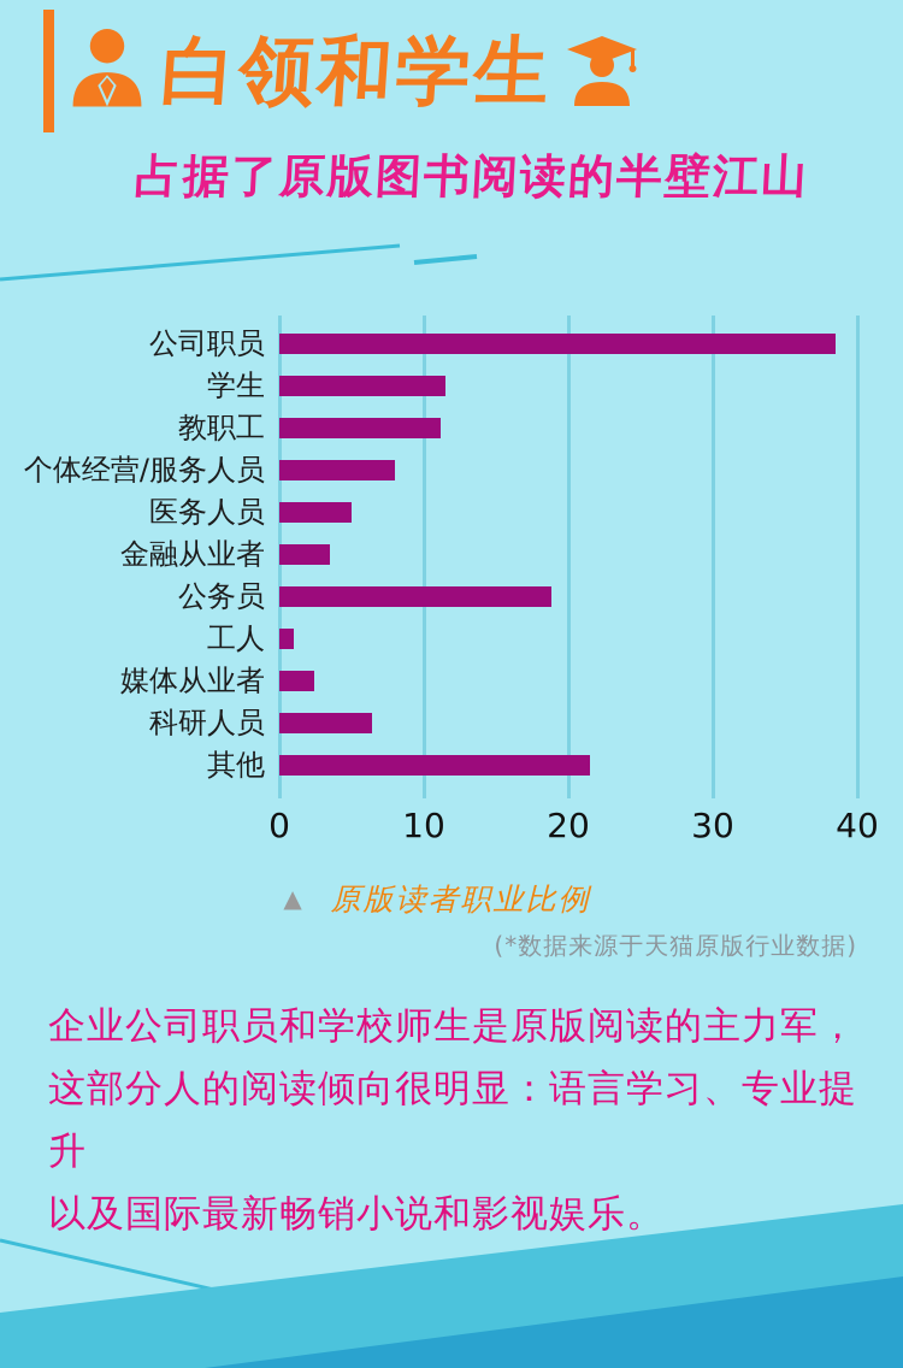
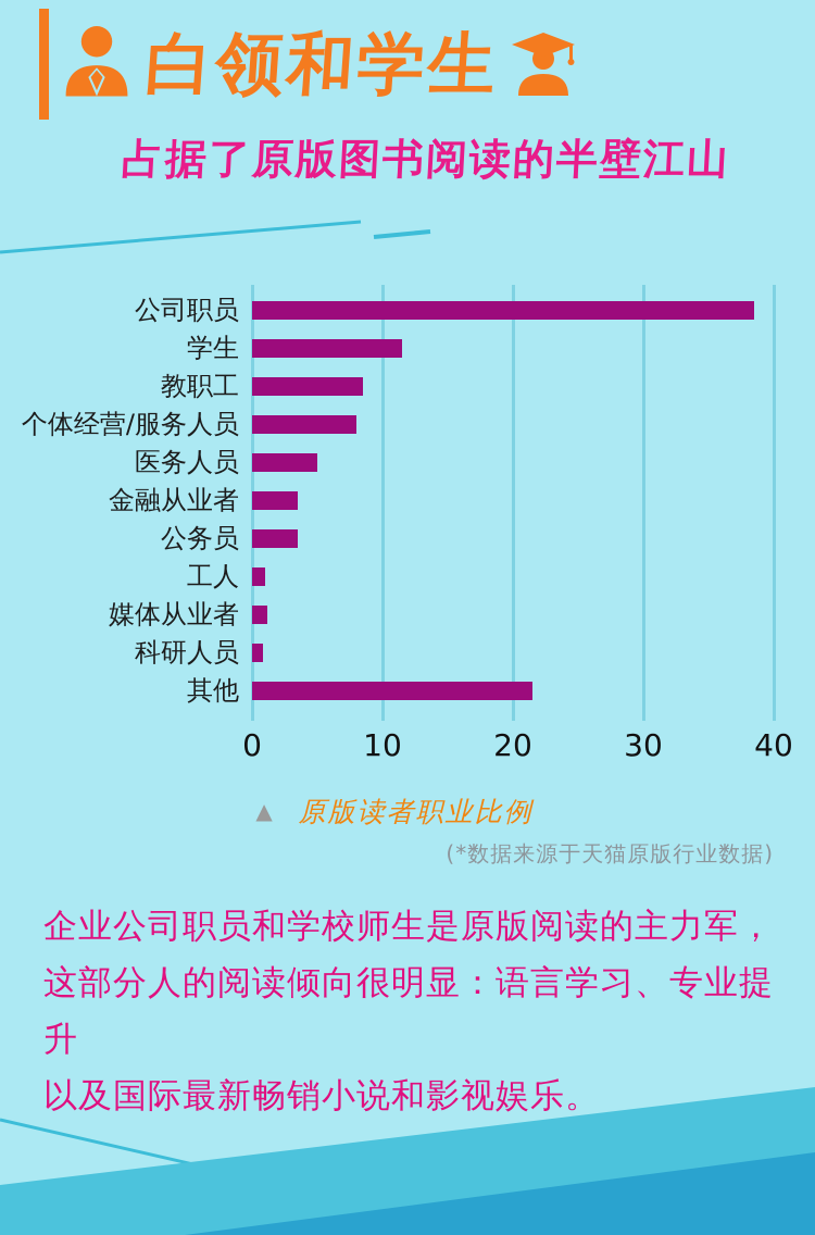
教职工: 11.2 -> 8.5
公务员: 18.8 -> 3.5
媒体从业者: 2.4 -> 1.2
科研人员: 6.4 -> 0.8
